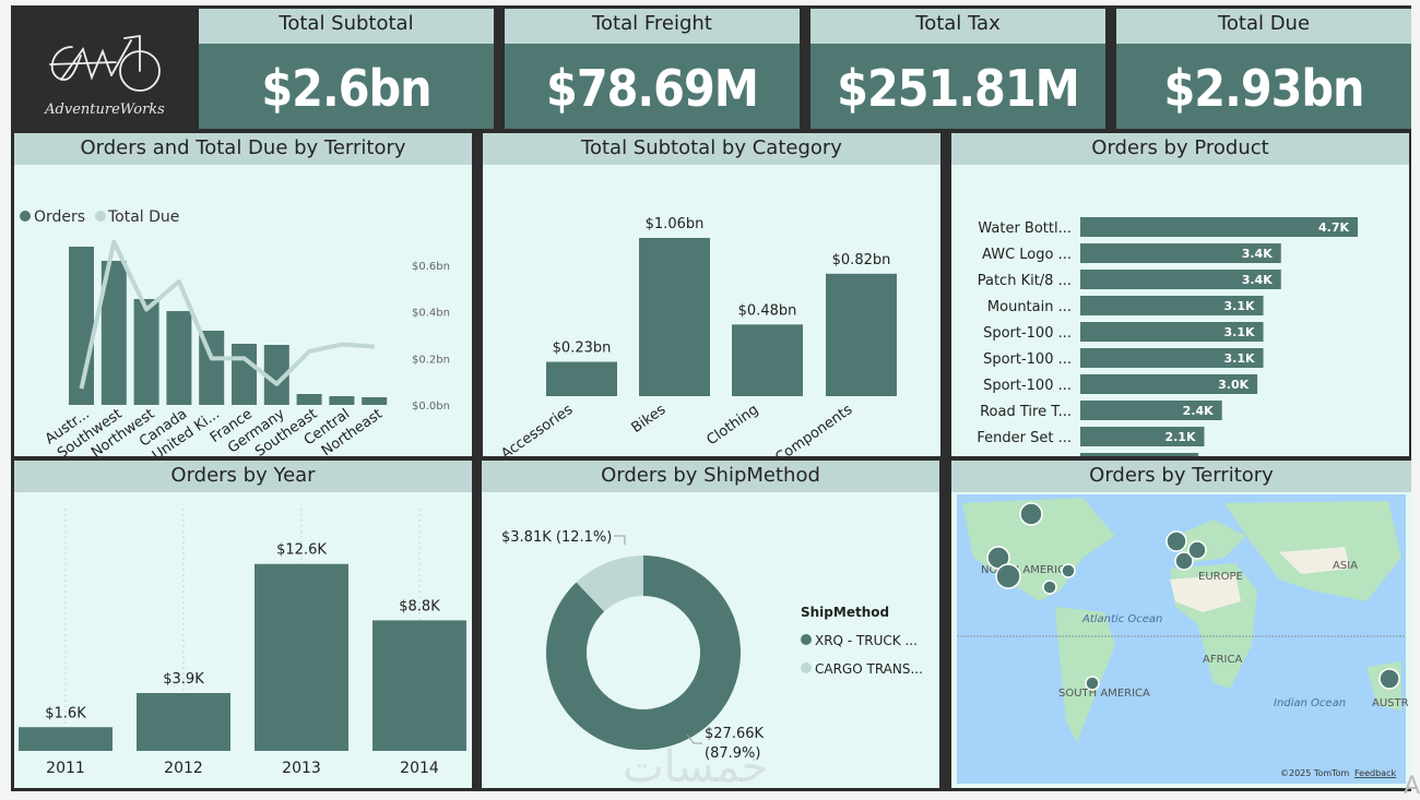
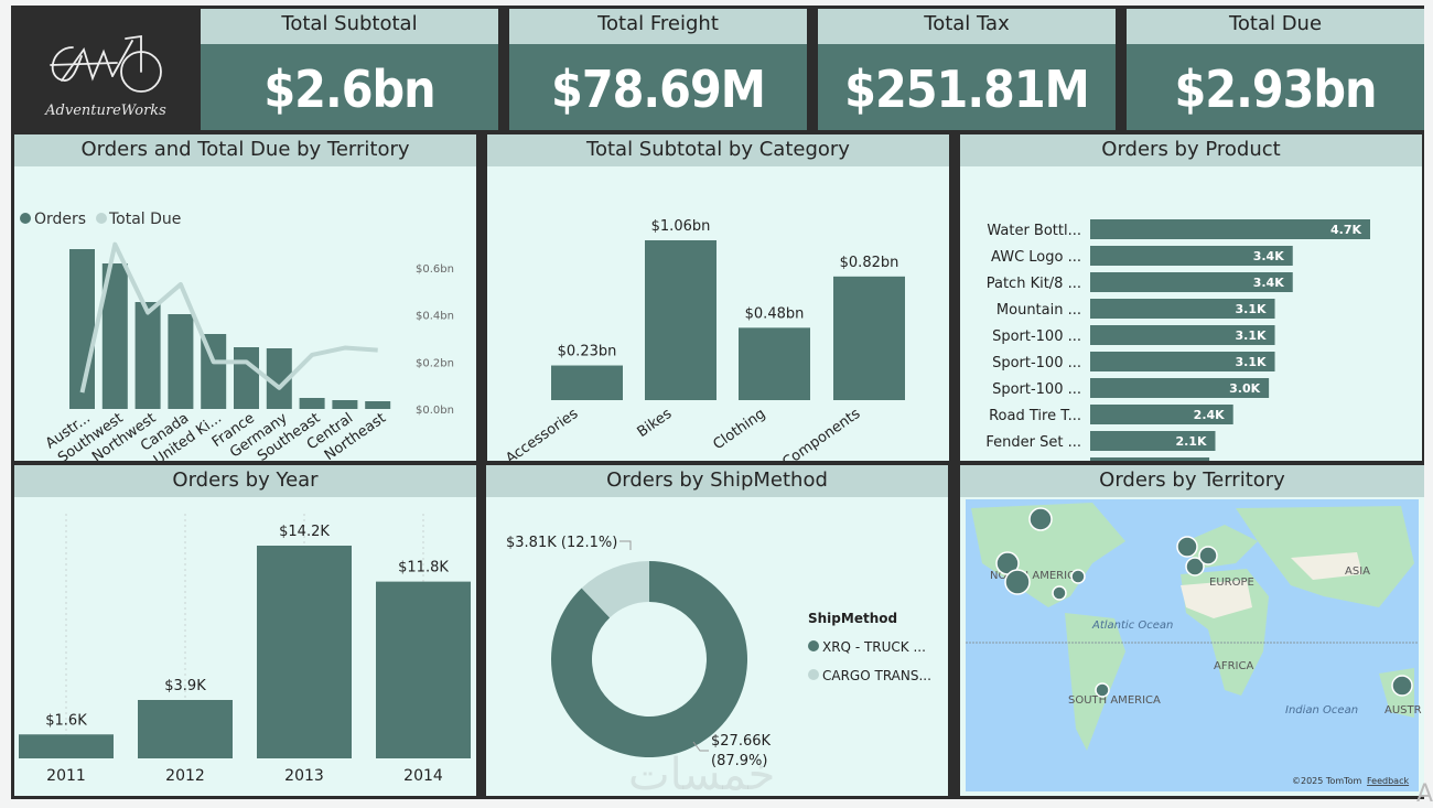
Orders by Year/2013: $12.6K -> $14.2K
Orders by Year/2014: $8.8K -> $11.8K
